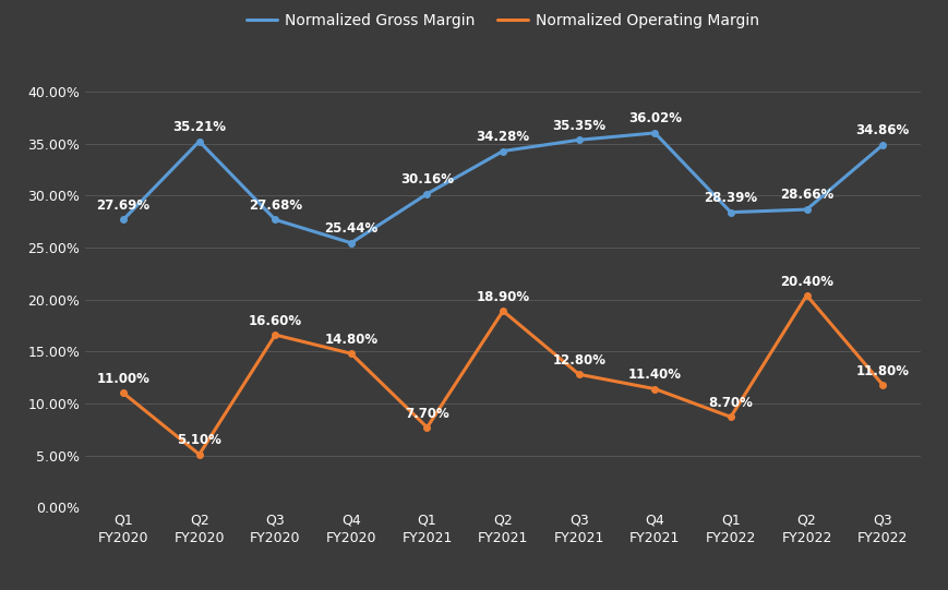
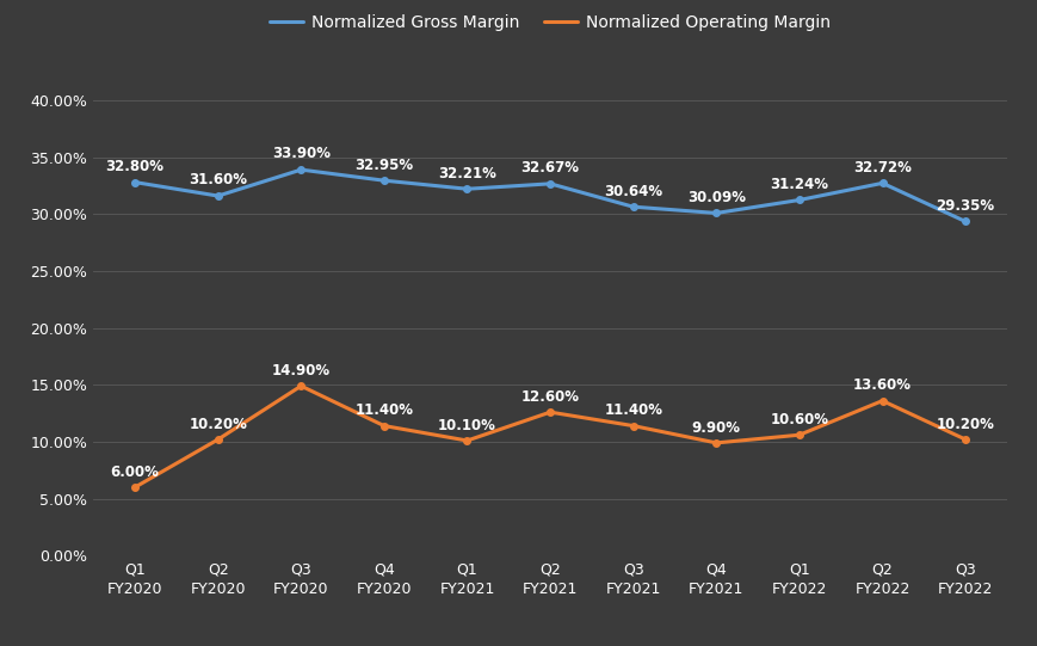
Normalized Gross Margin/Q1 FY2020: 27.69% -> 32.80%
Normalized Operating Margin/Q1 FY2020: 11.00% -> 6.00%
Normalized Gross Margin/Q2 FY2020: 35.21% -> 31.60%
Normalized Operating Margin/Q2 FY2020: 5.10% -> 10.20%
Normalized Gross Margin/Q3 FY2020: 27.68% -> 33.90%
Normalized Operating Margin/Q3 FY2020: 16.60% -> 14.90%
Normalized Gross Margin/Q4 FY2020: 25.44% -> 32.95%
Normalized Operating Margin/Q4 FY2020: 14.80% -> 11.40%
Normalized Gross Margin/Q1 FY2021: 30.16% -> 32.21%
Normalized Operating Margin/Q1 FY2021: 7.70% -> 10.10%
Normalized Gross Margin/Q2 FY2021: 34.28% -> 32.67%
Normalized Operating Margin/Q2 FY2021: 18.90% -> 12.60%
Normalized Gross Margin/Q3 FY2021: 35.35% -> 30.64%
Normalized Operating Margin/Q3 FY2021: 12.80% -> 11.40%
Normalized Gross Margin/Q4 FY2021: 36.02% -> 30.09%
Normalized Operating Margin/Q4 FY2021: 11.40% -> 9.90%
Normalized Gross Margin/Q1 FY2022: 28.39% -> 31.24%
Normalized Operating Margin/Q1 FY2022: 8.70% -> 10.60%
Normalized Gross Margin/Q2 FY2022: 28.66% -> 32.72%
Normalized Operating Margin/Q2 FY2022: 20.40% -> 13.60%
Normalized Gross Margin/Q3 FY2022: 34.86% -> 29.35%
Normalized Operating Margin/Q3 FY2022: 11.80% -> 10.20%
